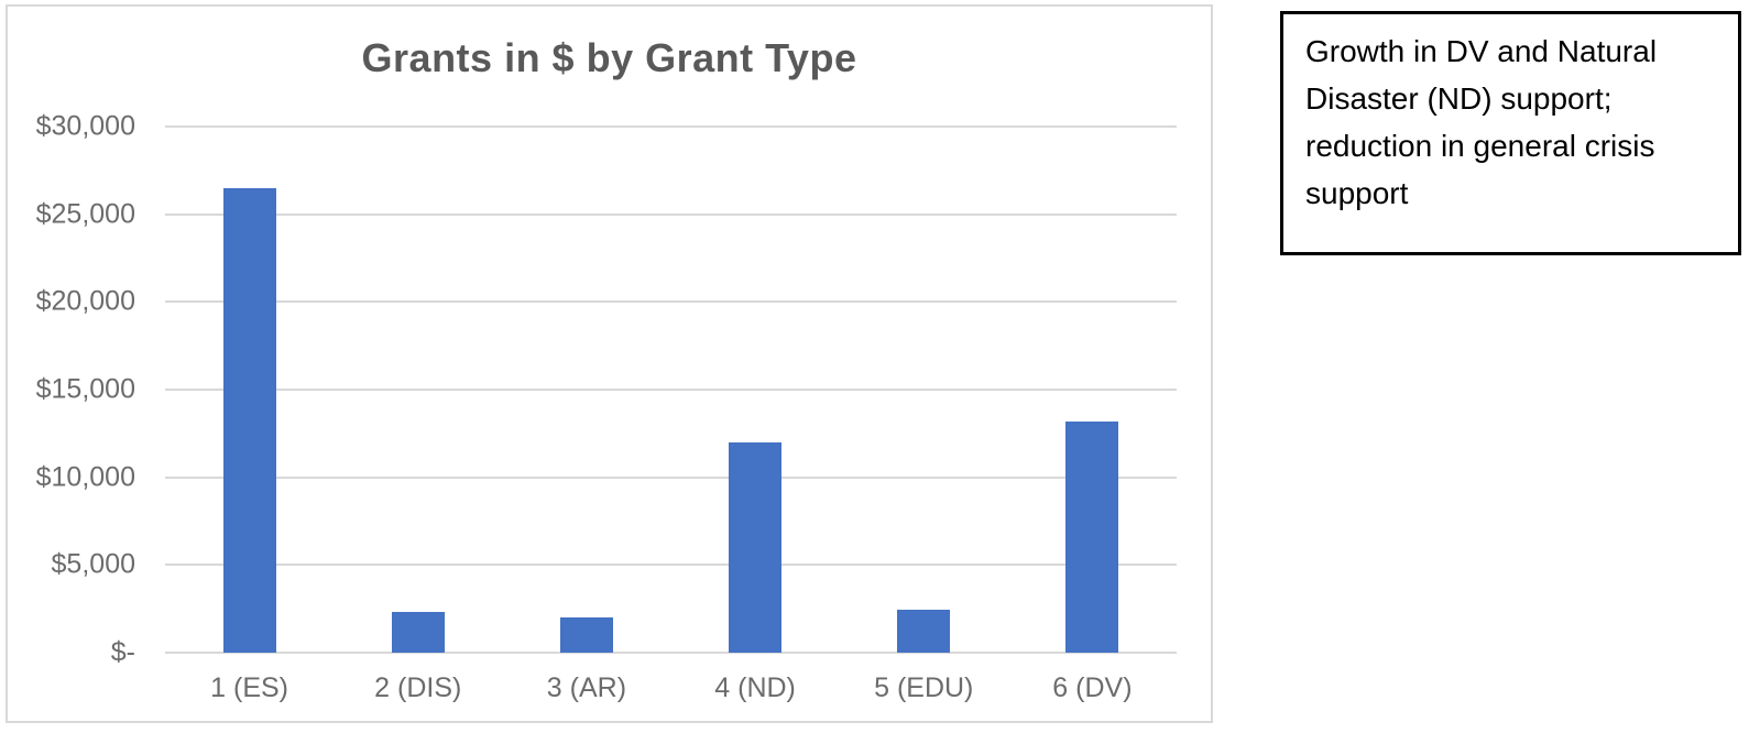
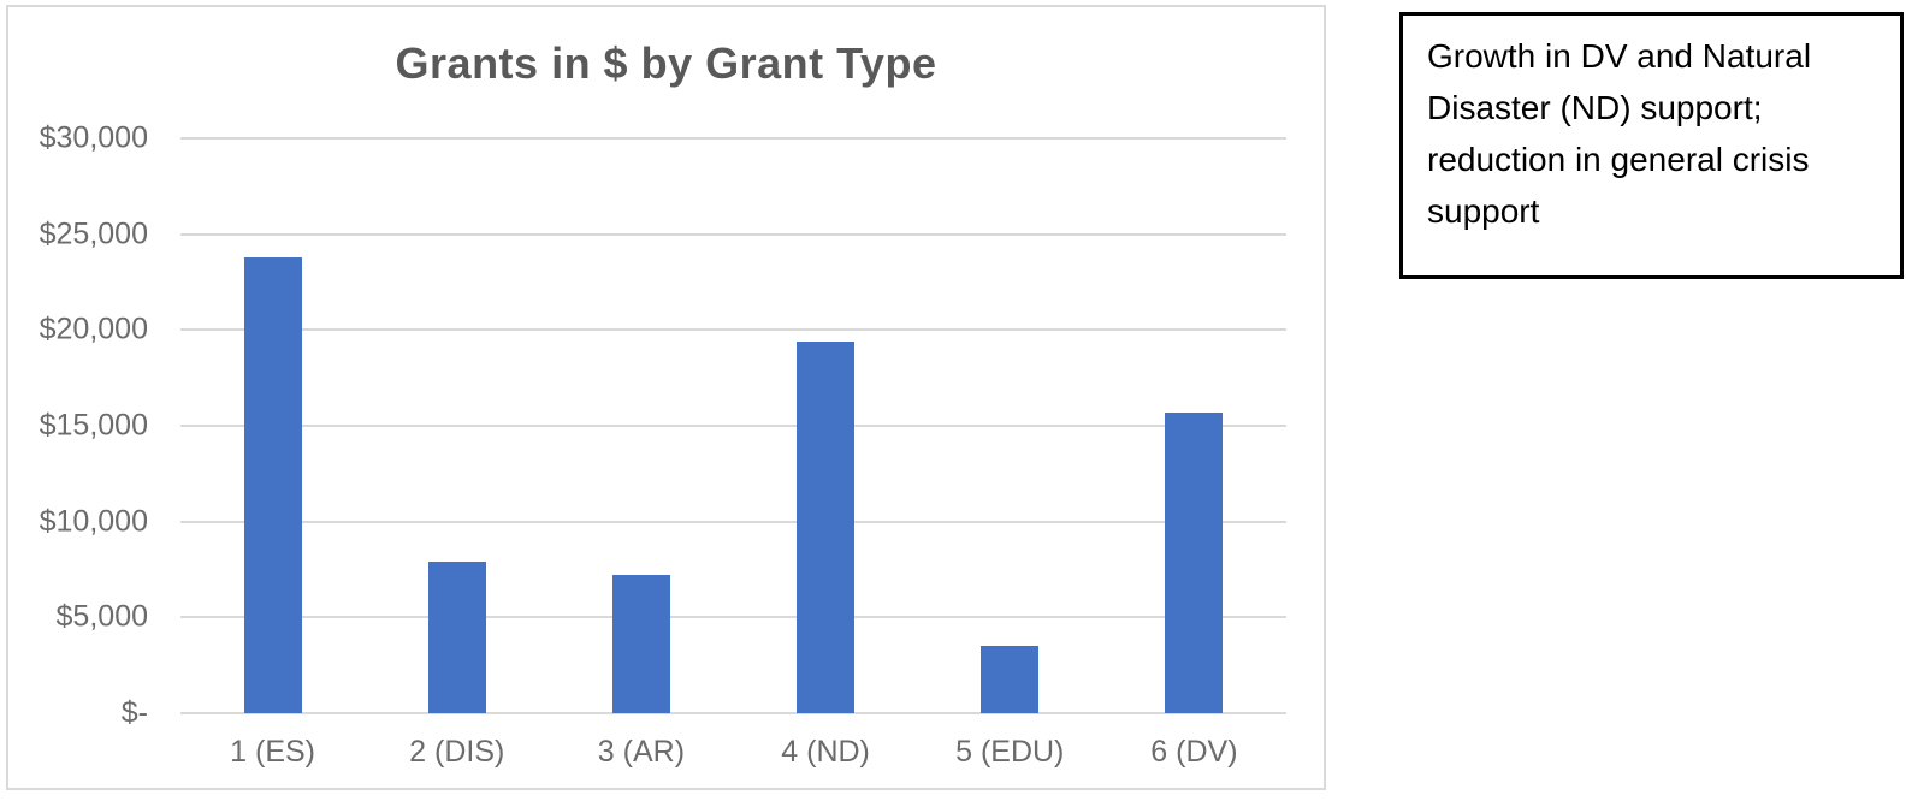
1 (ES): $26500 -> $23800
2 (DIS): $2400 -> $7900
3 (AR): $2000 -> $7200
4 (ND): $12000 -> $19400
5 (EDU): $2400 -> $3500
6 (DV): $13200 -> $15700
